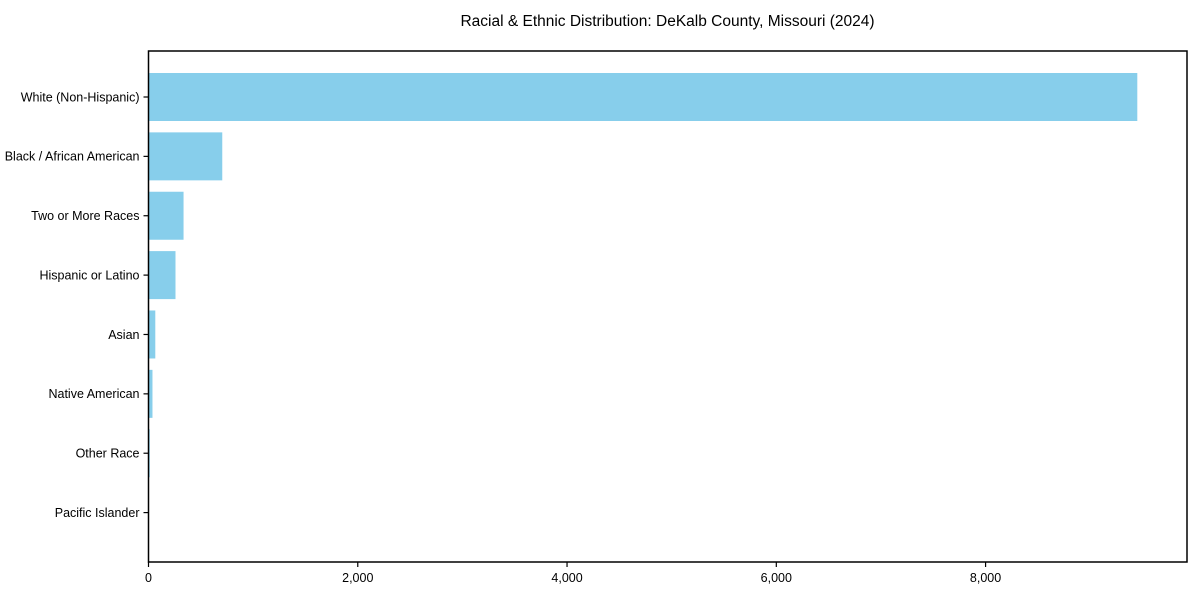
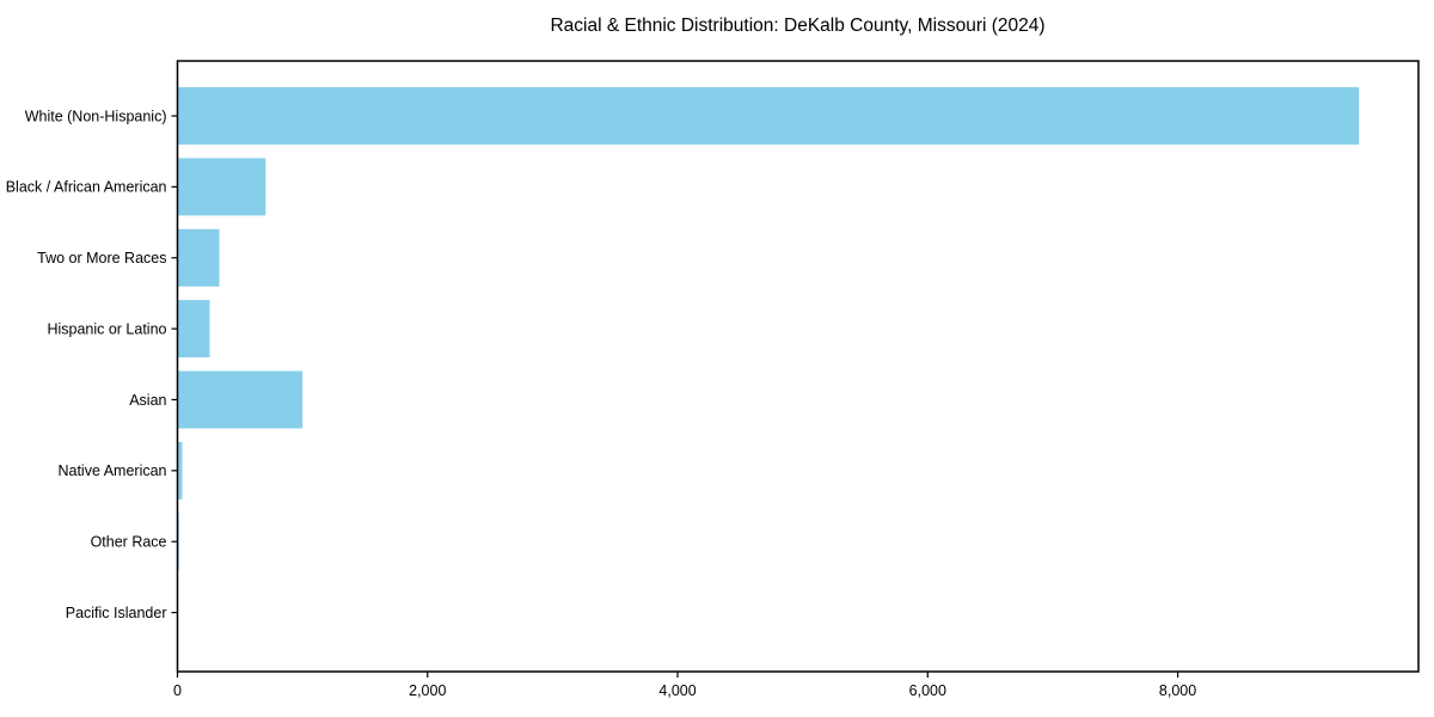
Asian: 60 -> 1000
